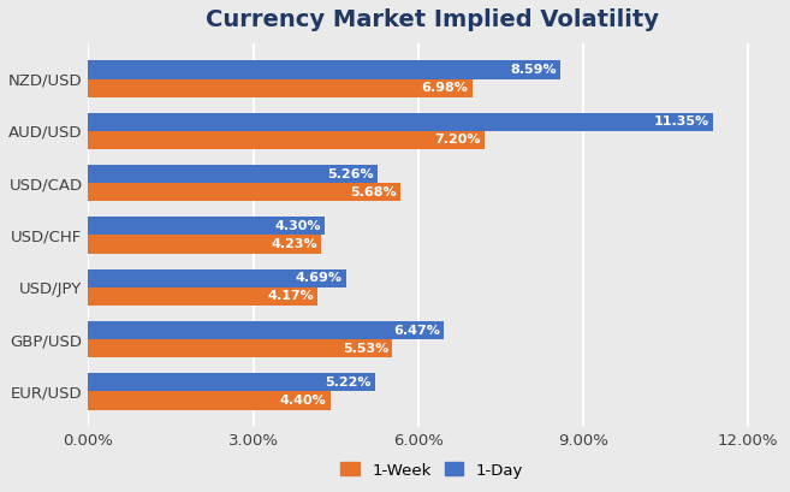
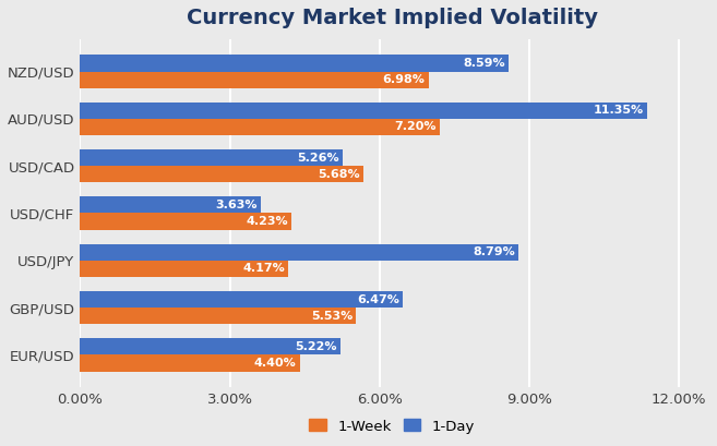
1-Day/USD/CHF: 4.30% -> 3.63%
1-Day/USD/JPY: 4.69% -> 8.79%
